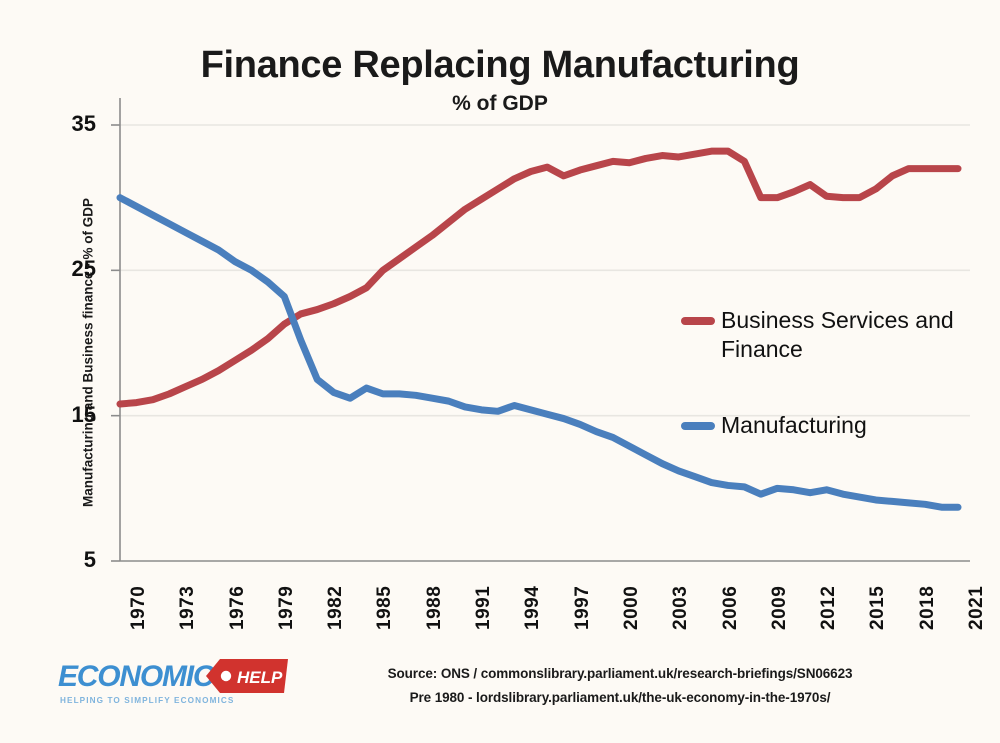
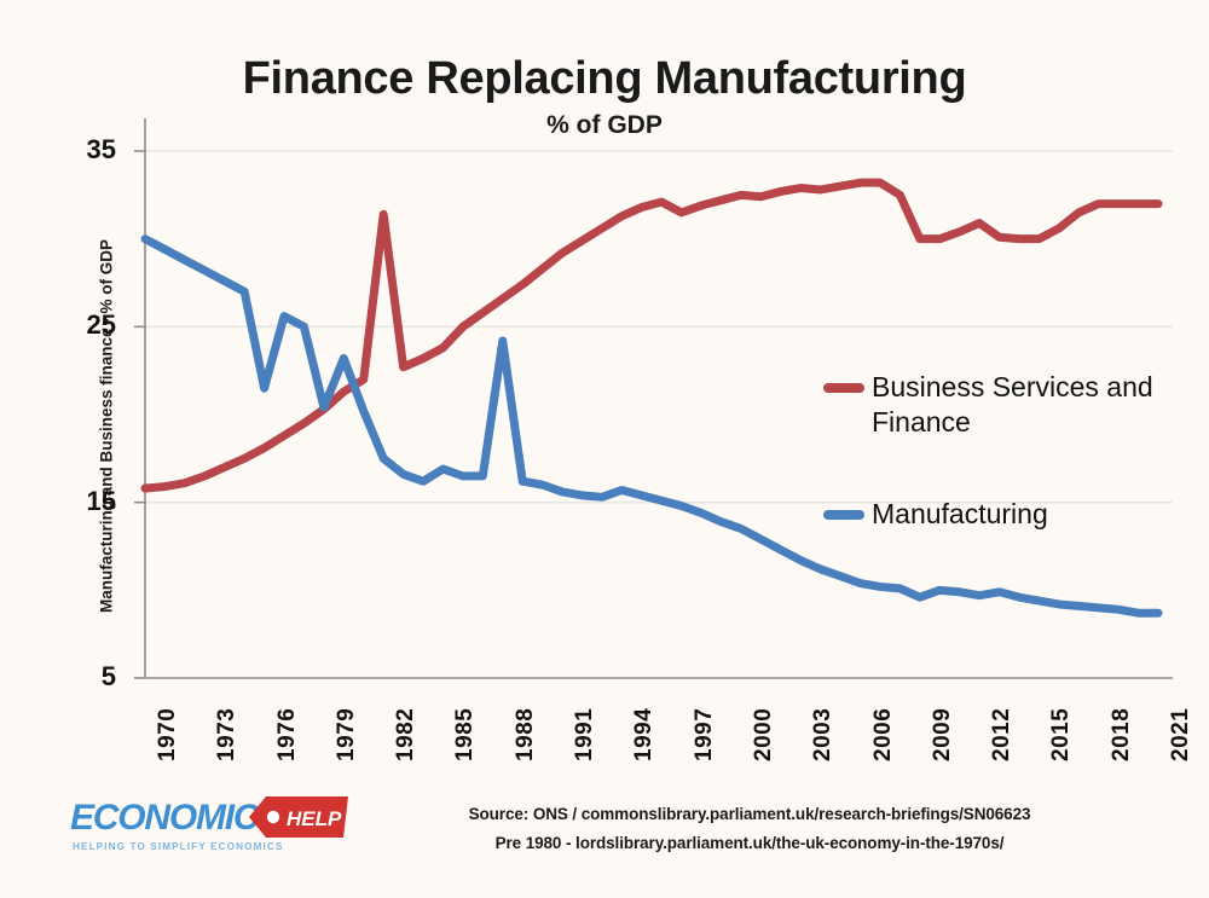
Manufacturing/1976: 26.4 -> 21.5
Manufacturing/1979: 24.2 -> 20.4
Business Services and Finance/1982: 22.3 -> 31.4
Manufacturing/1988: 16.4 -> 24.2
